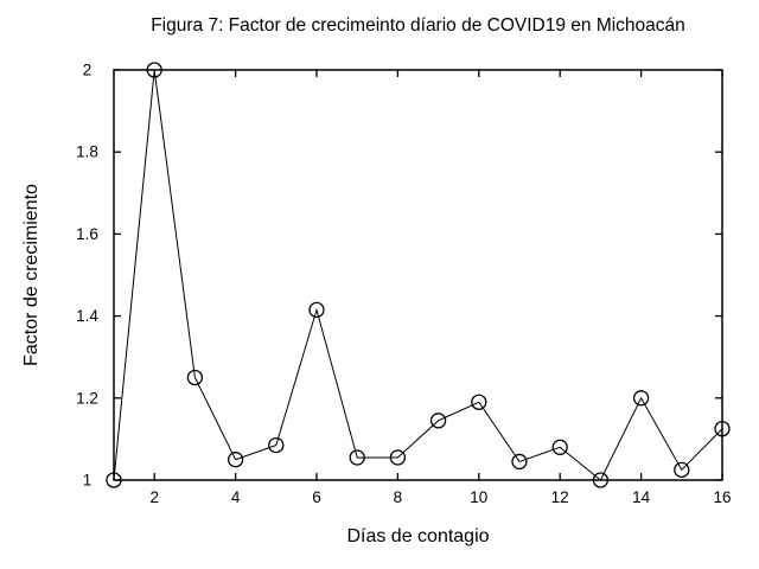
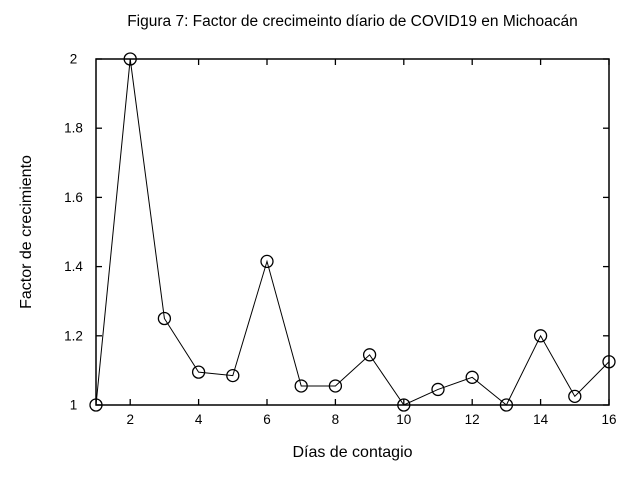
4: 1.05 -> 1.09
10: 1.19 -> 1.00
